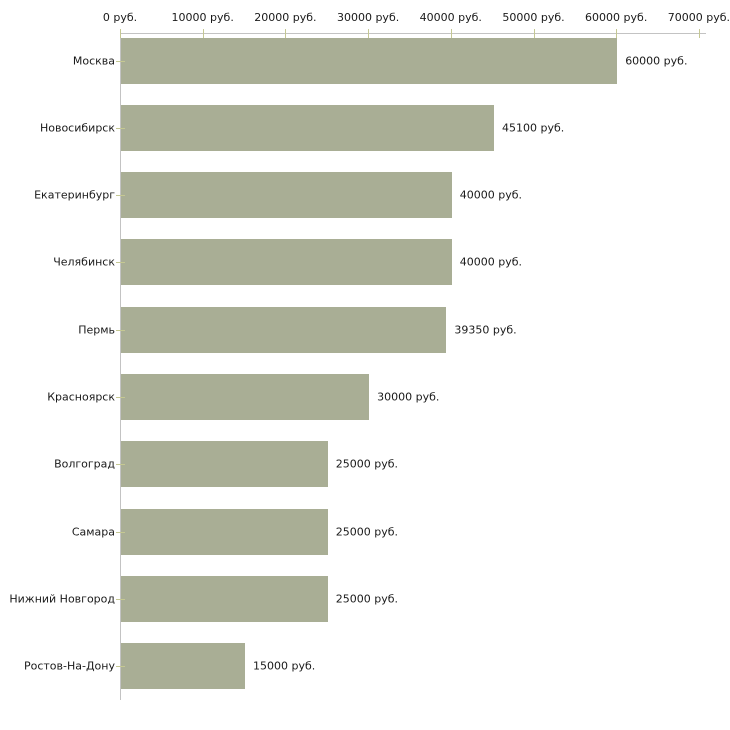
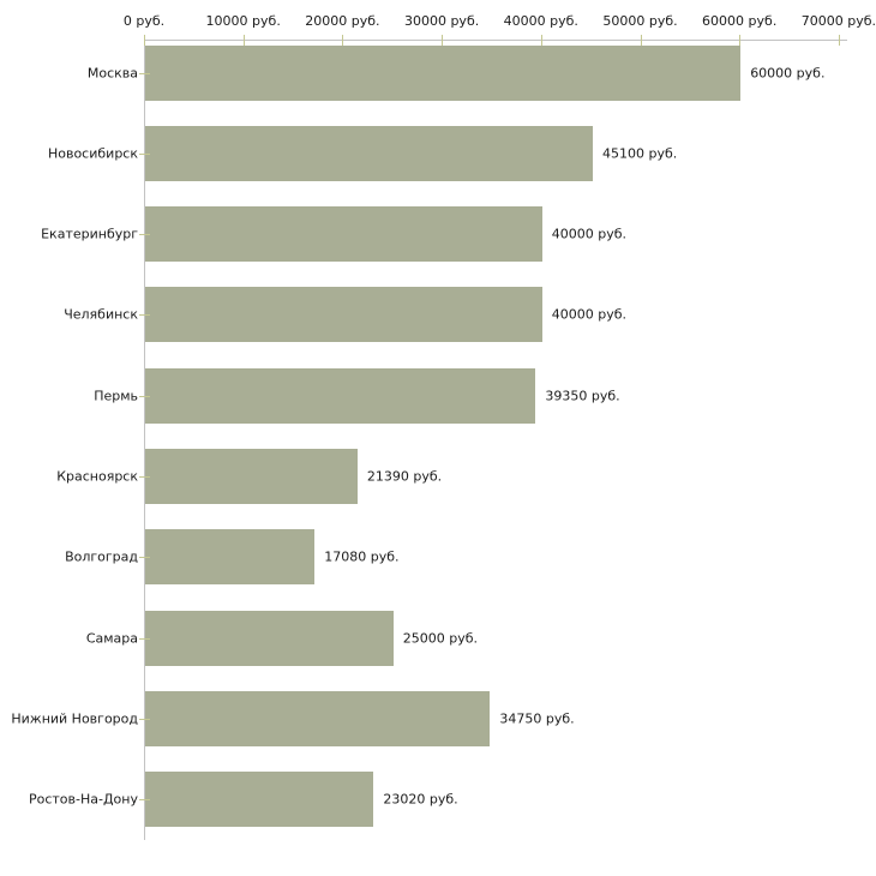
Красноярск: 30000 -> 21390
Волгоград: 25000 -> 17080
Нижний Новгород: 25000 -> 34750
Ростов-На-Дону: 15000 -> 23020
